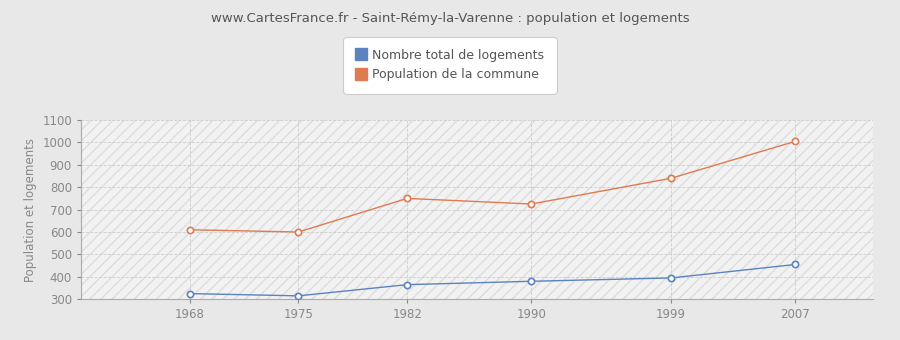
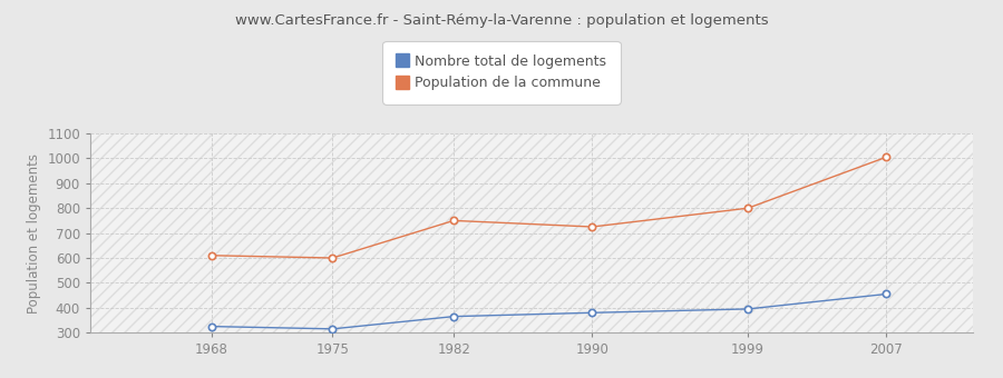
Population de la commune/1999: 840 -> 800
